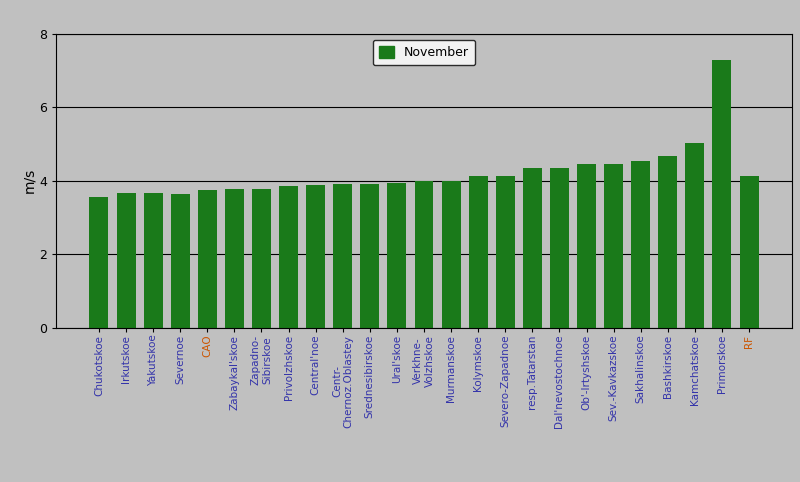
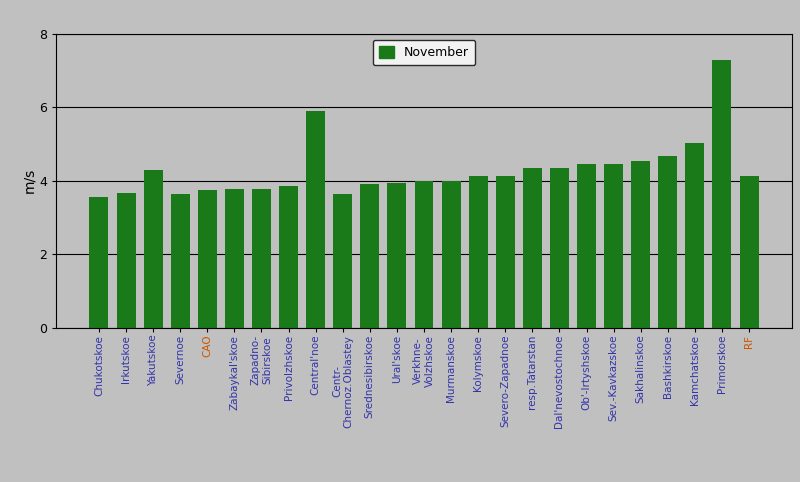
Yakutskoe: 3.67 -> 4.30
Central'noe: 3.88 -> 5.90
Centr- Chernoz.Oblastey: 3.90 -> 3.65
